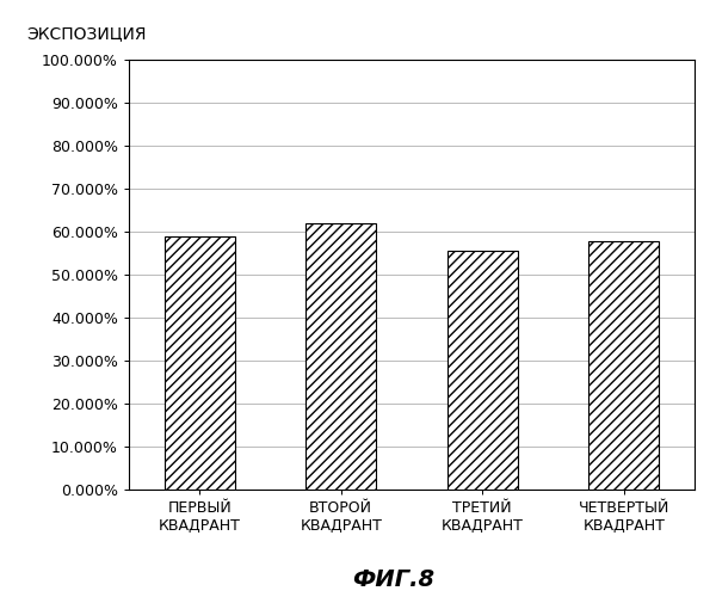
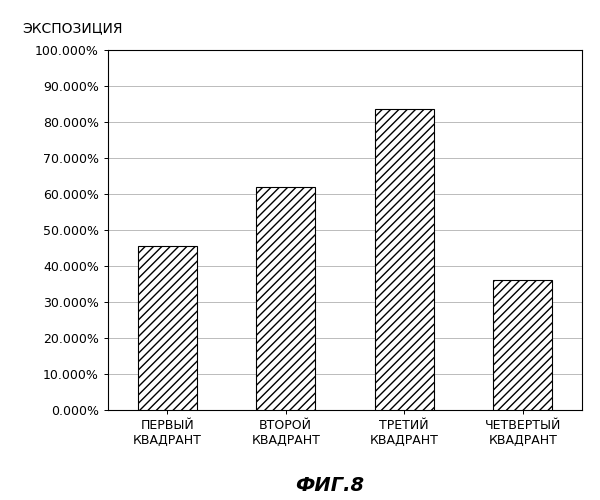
ПЕРВЫЙ КВАДРАНТ: 59.0% -> 45.5%
ТРЕТИЙ КВАДРАНТ: 55.5% -> 83.5%
ЧЕТВЕРТЫЙ КВАДРАНТ: 57.8% -> 36.0%
